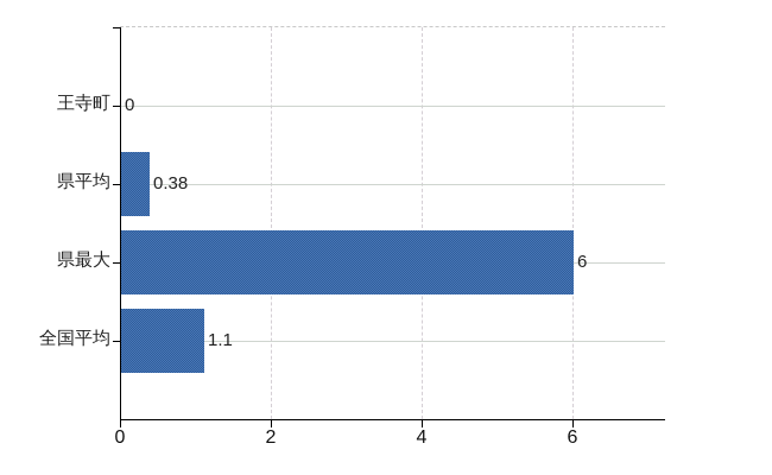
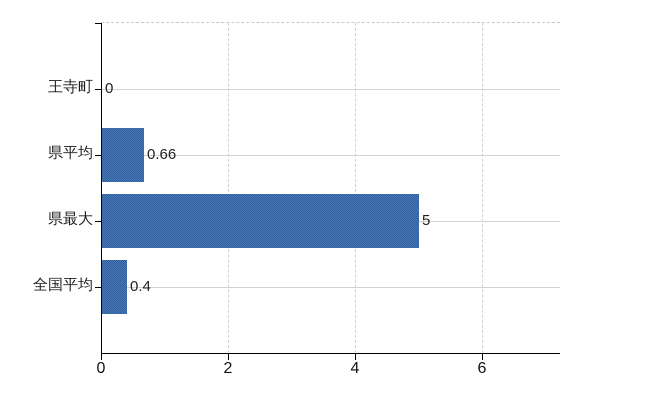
県平均: 0.38 -> 0.66
県最大: 6 -> 5
全国平均: 1.1 -> 0.4
